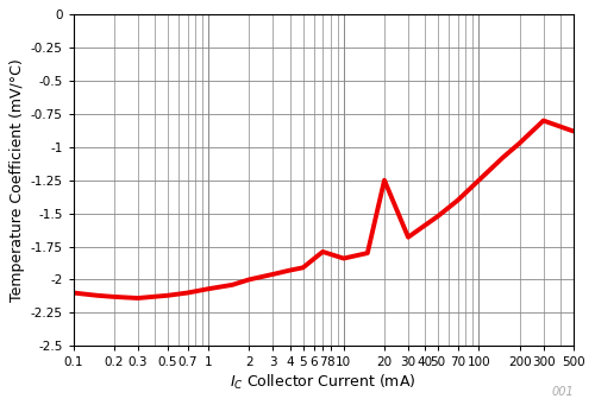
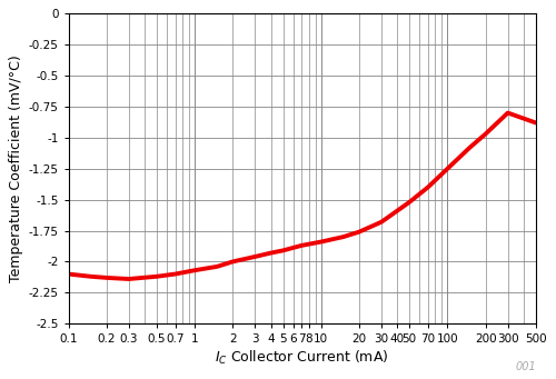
7: -1.79 -> -1.87
20: -1.25 -> -1.76
